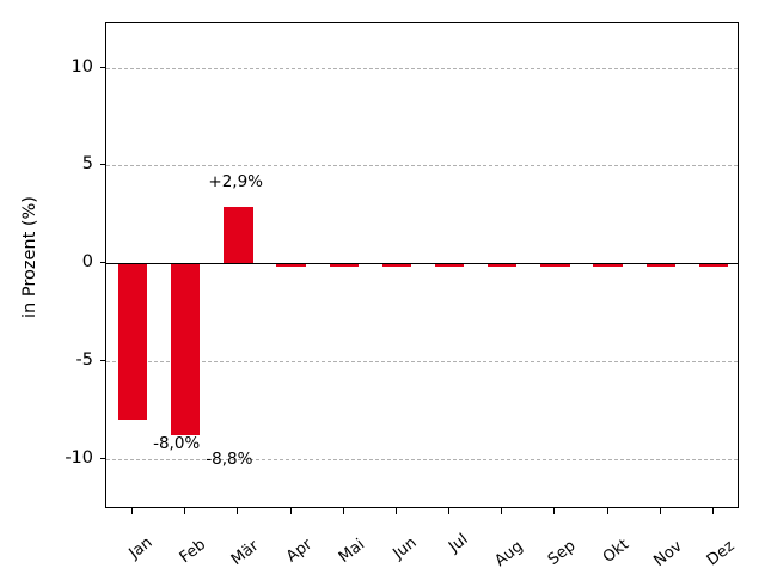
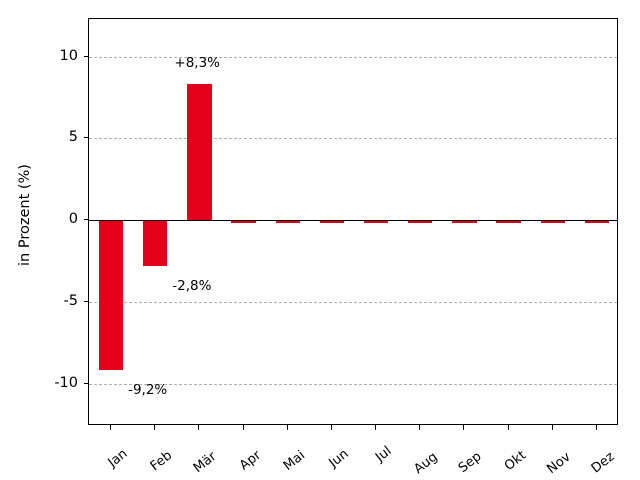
Jan: -8,0% -> -9,2%
Feb: -8,8% -> -2,8%
Mär: +2,9% -> +8,3%
